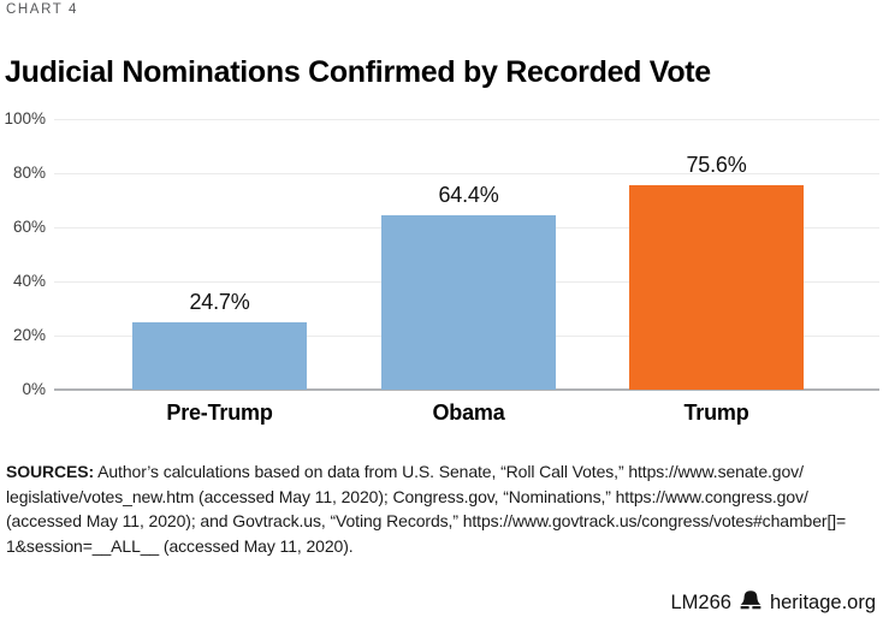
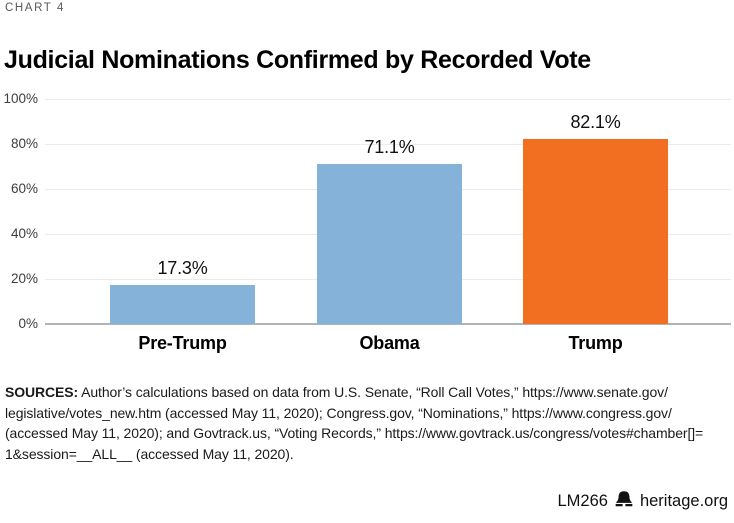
Pre-Trump: 24.7% -> 17.3%
Obama: 64.4% -> 71.1%
Trump: 75.6% -> 82.1%
